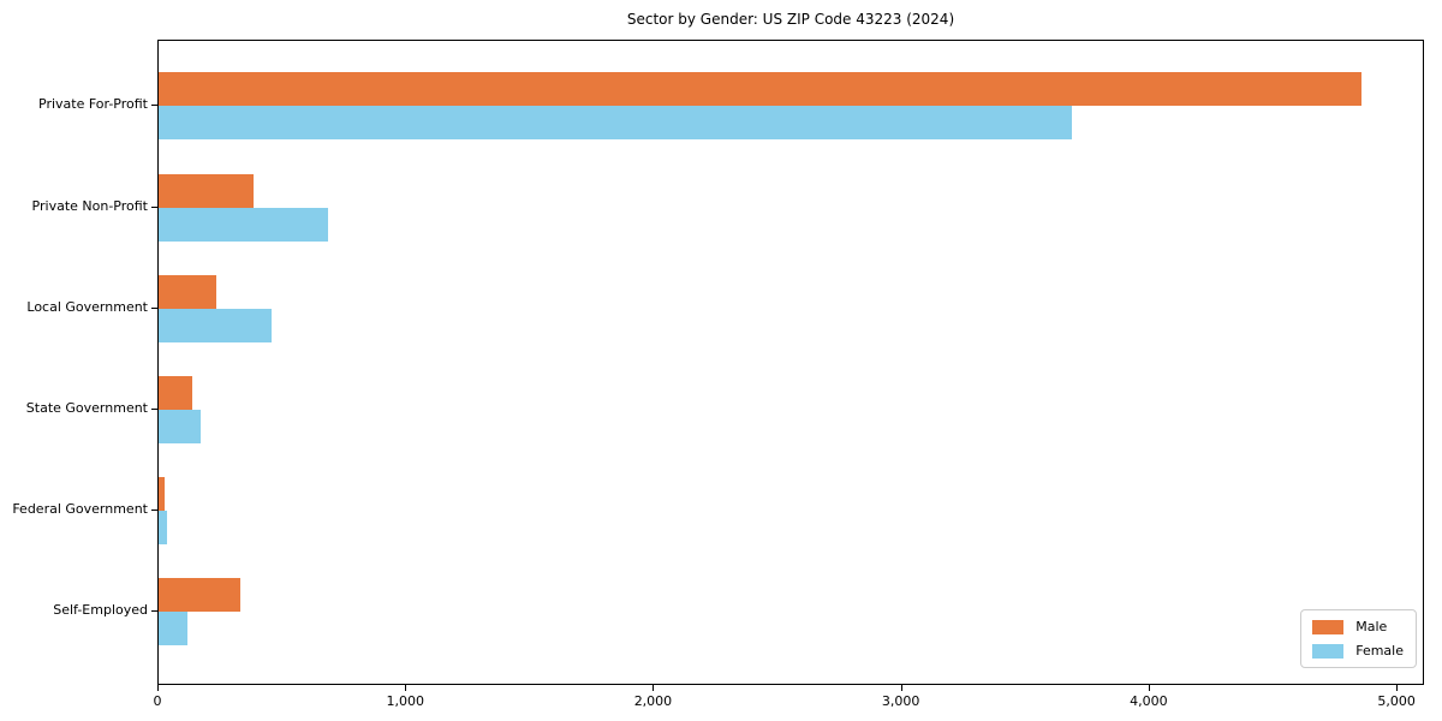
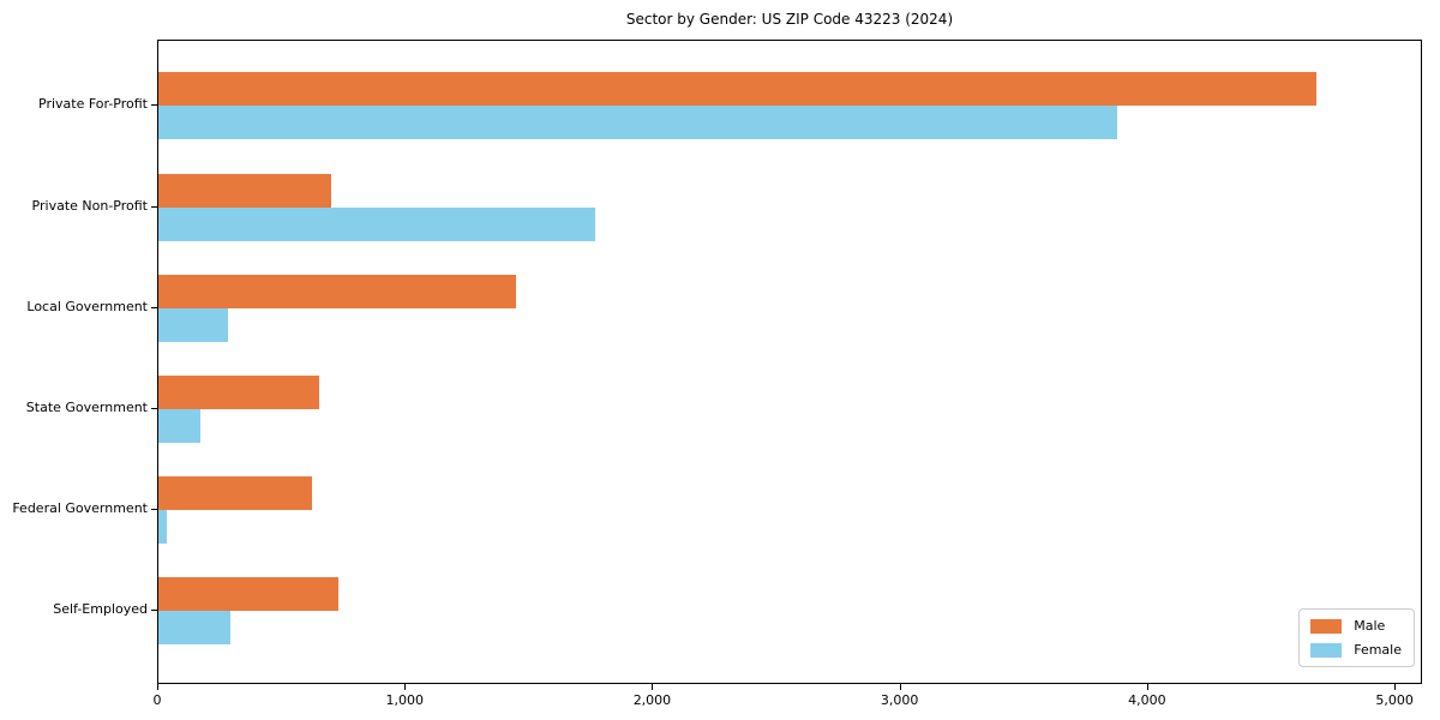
Male/Private For-Profit: 4860 -> 4690
Female/Private For-Profit: 3690 -> 3880
Male/Private Non-Profit: 380 -> 700
Female/Private Non-Profit: 680 -> 1770
Male/Local Government: 240 -> 1450
Female/Local Government: 460 -> 280
Male/State Government: 140 -> 650
Male/Federal Government: 20 -> 620
Male/Self-Employed: 330 -> 730
Female/Self-Employed: 120 -> 290
